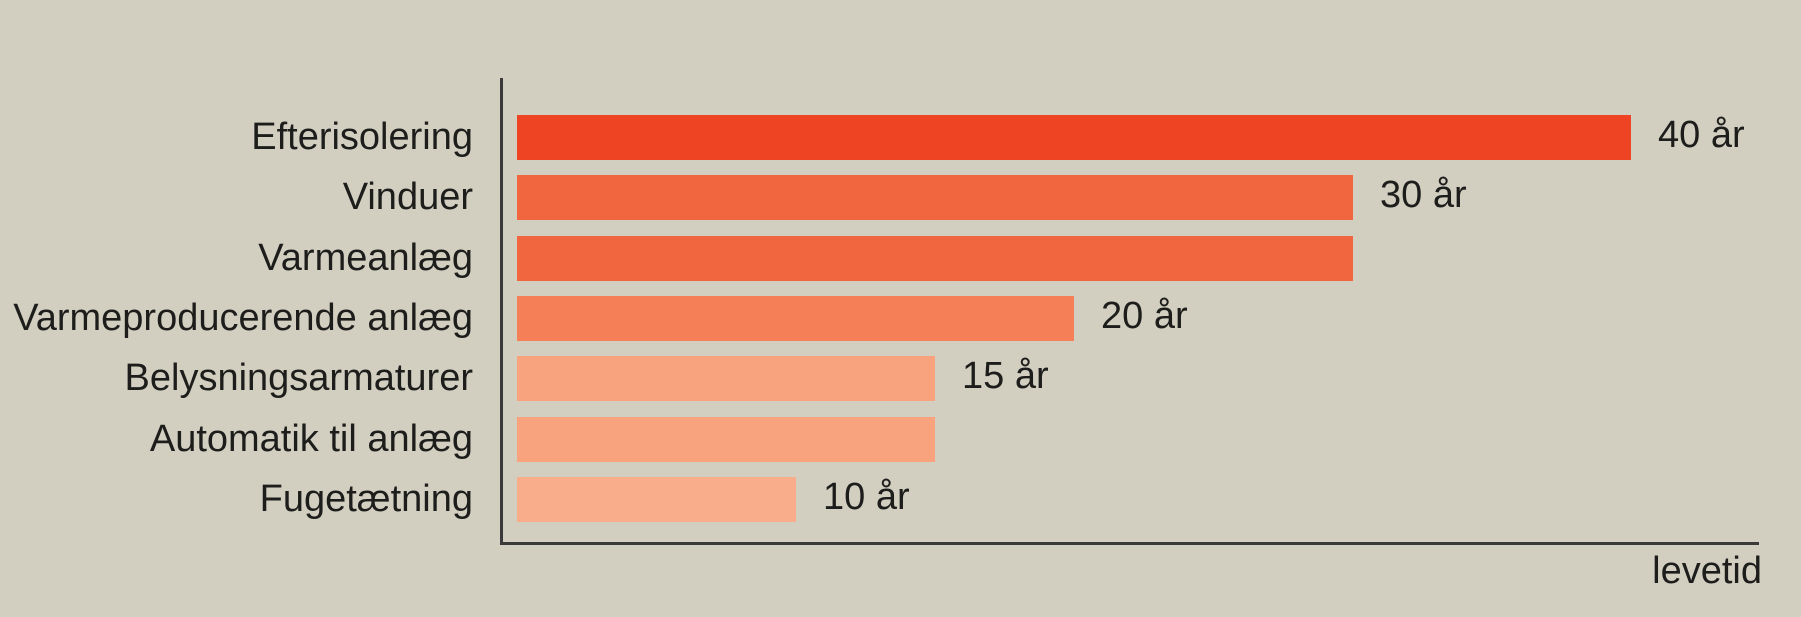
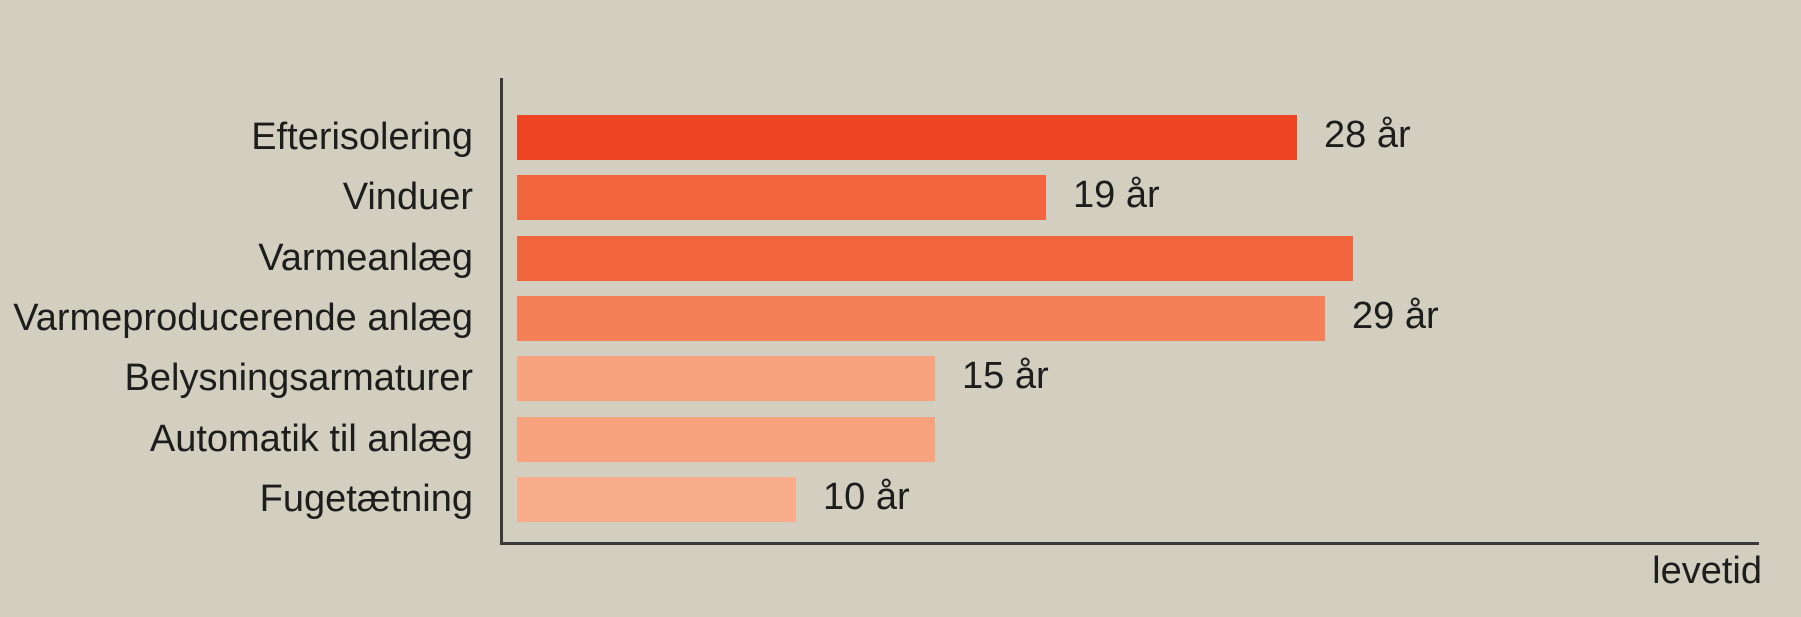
Efterisolering: 40 -> 28
Vinduer: 30 -> 19
Varmeproducerende anlæg: 20 -> 29
